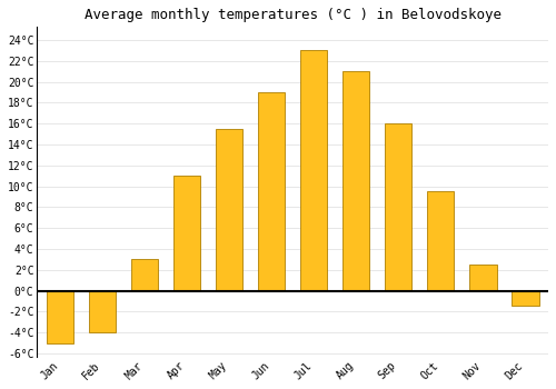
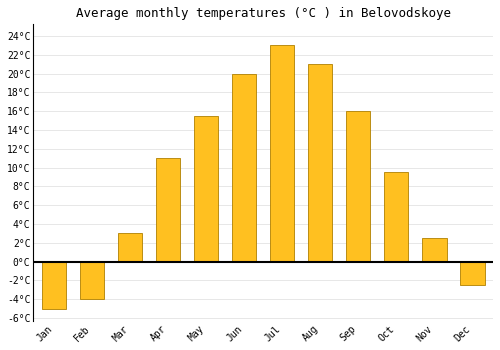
Jun: 19.0°C -> 20.0°C
Dec: -1.4°C -> -2.5°C
